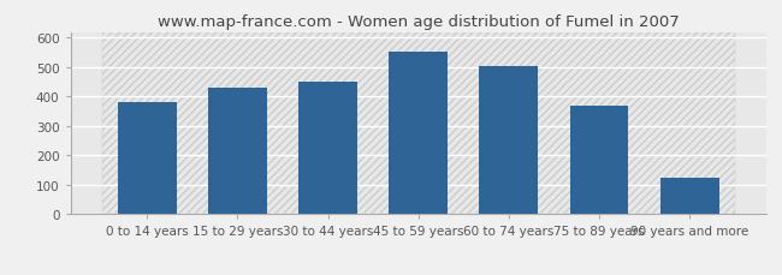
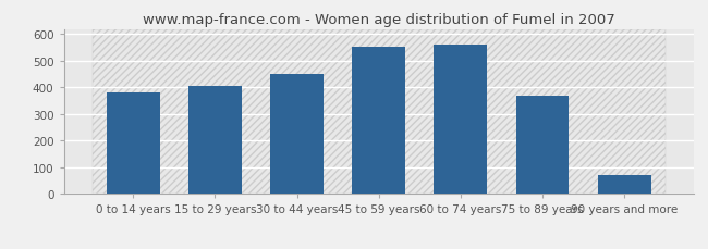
15 to 29 years: 430 -> 405
60 to 74 years: 505 -> 560
90 years and more: 125 -> 72
